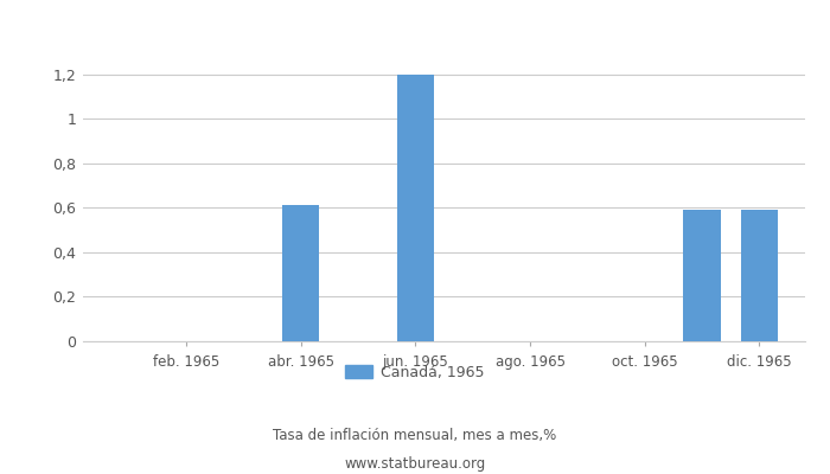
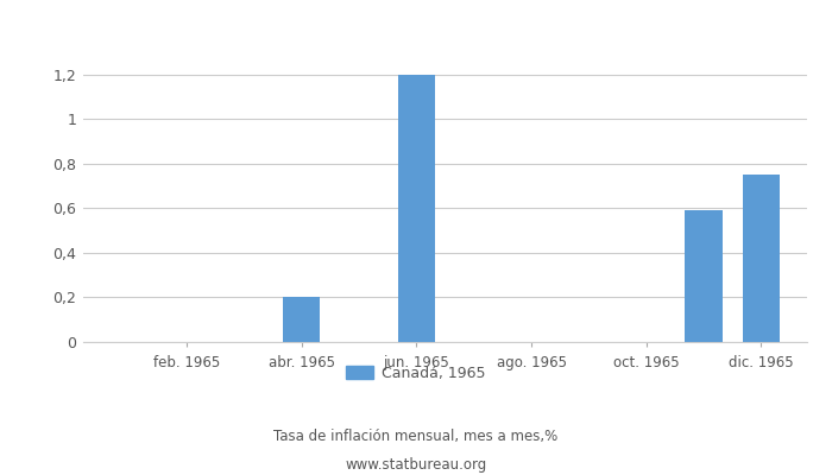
abr. 1965: 0,61 -> 0,20
dic. 1965: 0,59 -> 0,75
